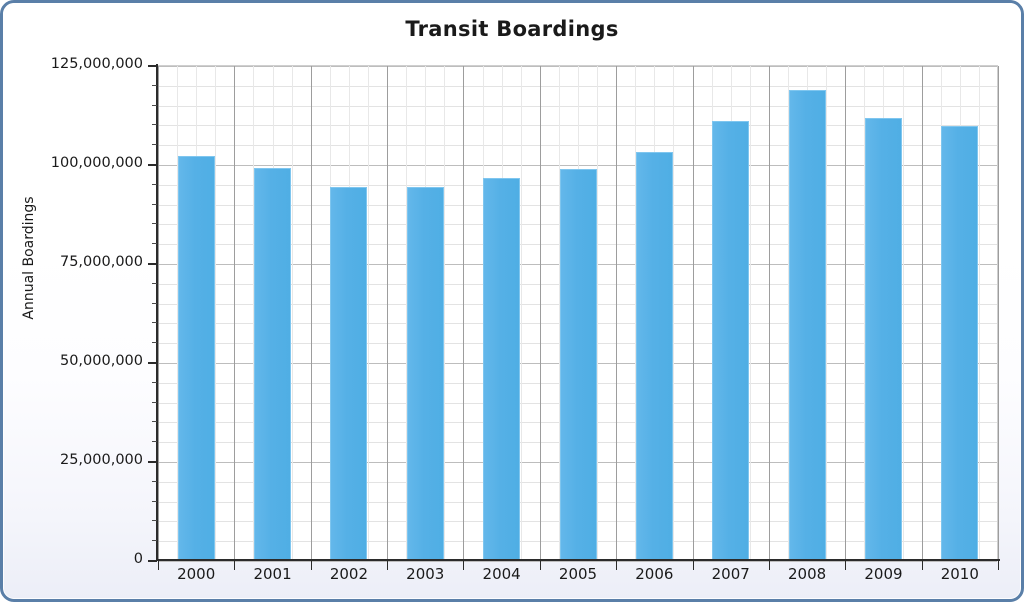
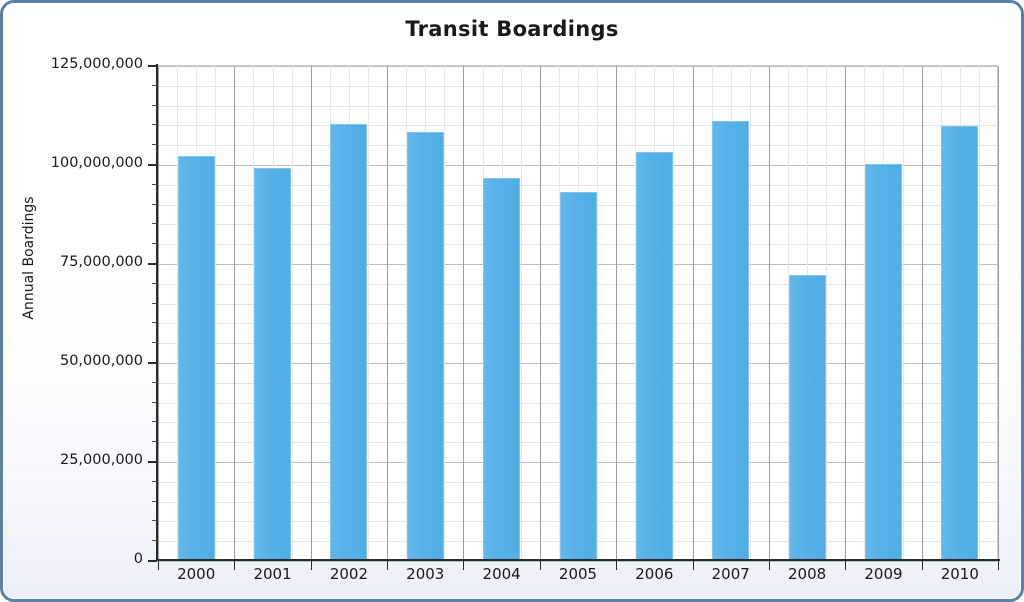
2002: 94000000 -> 110000000
2003: 94000000 -> 108000000
2005: 99000000 -> 93000000
2008: 119000000 -> 72000000
2009: 112000000 -> 100000000
